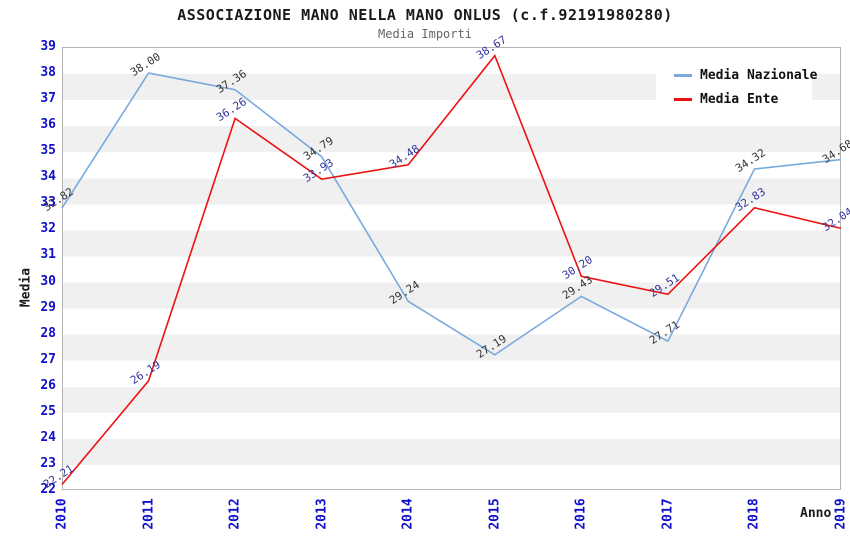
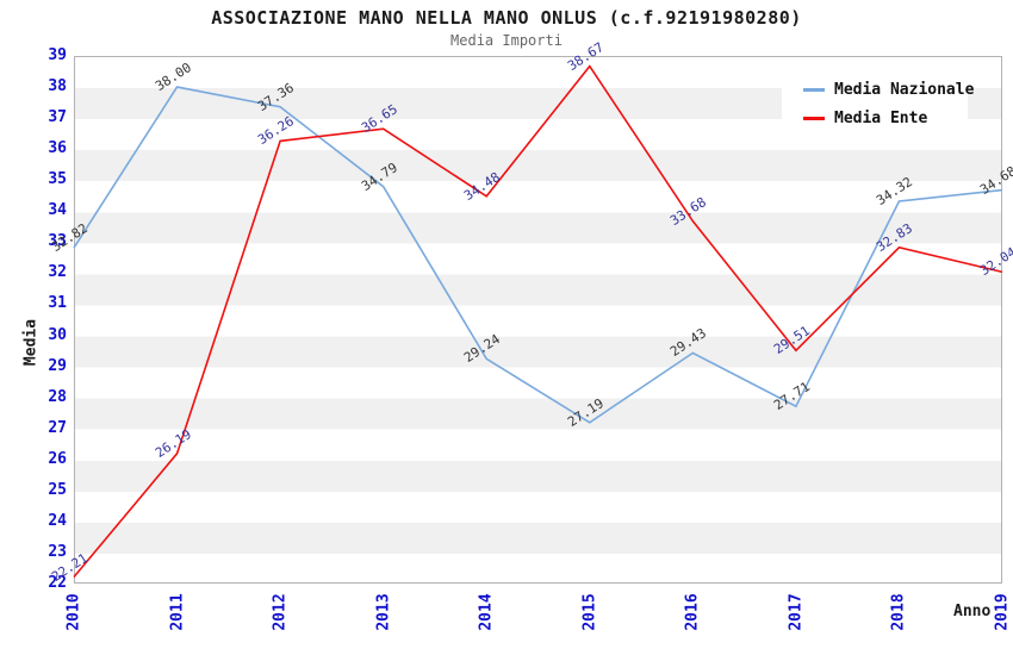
Media Ente/2013: 33.93 -> 36.65
Media Ente/2016: 30.20 -> 33.68
